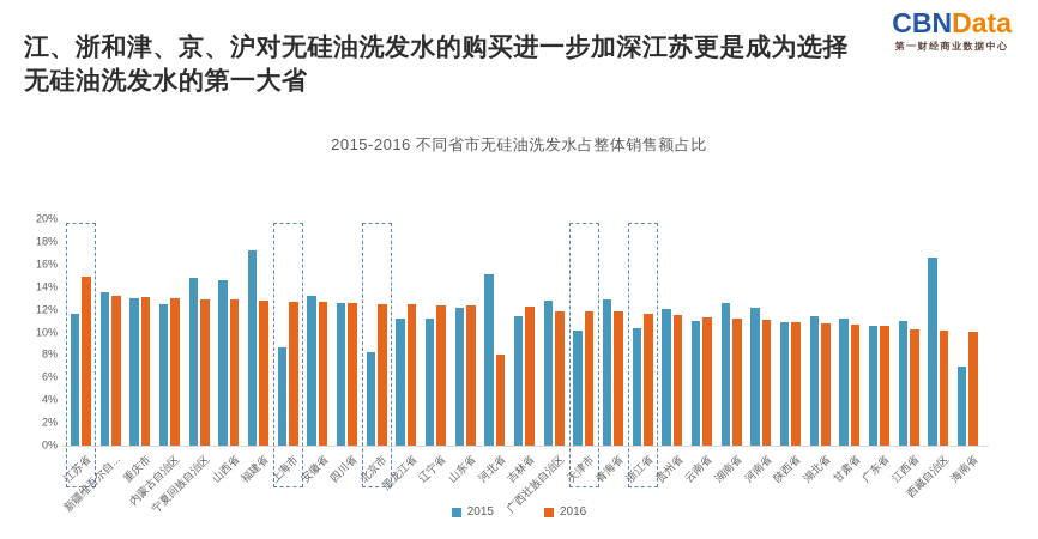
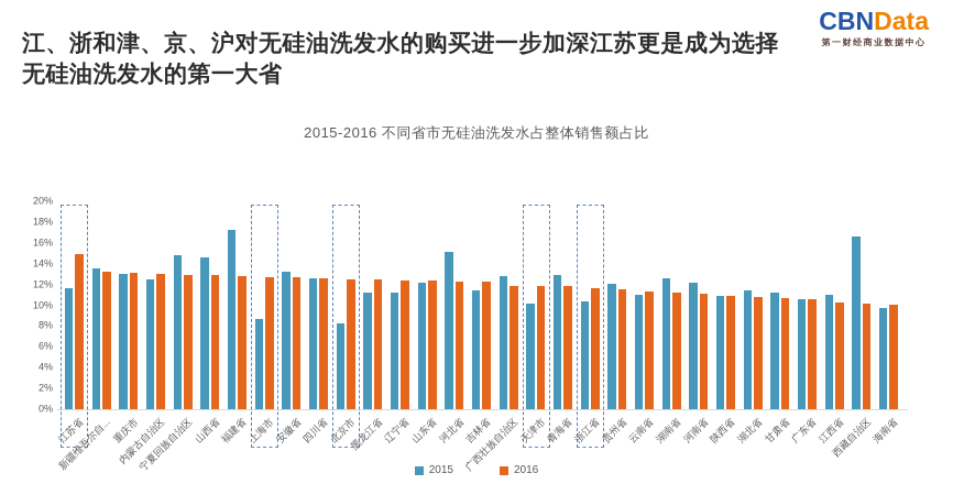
2016/河北省: 8% -> 12%
2015/海南省: 7% -> 10%
